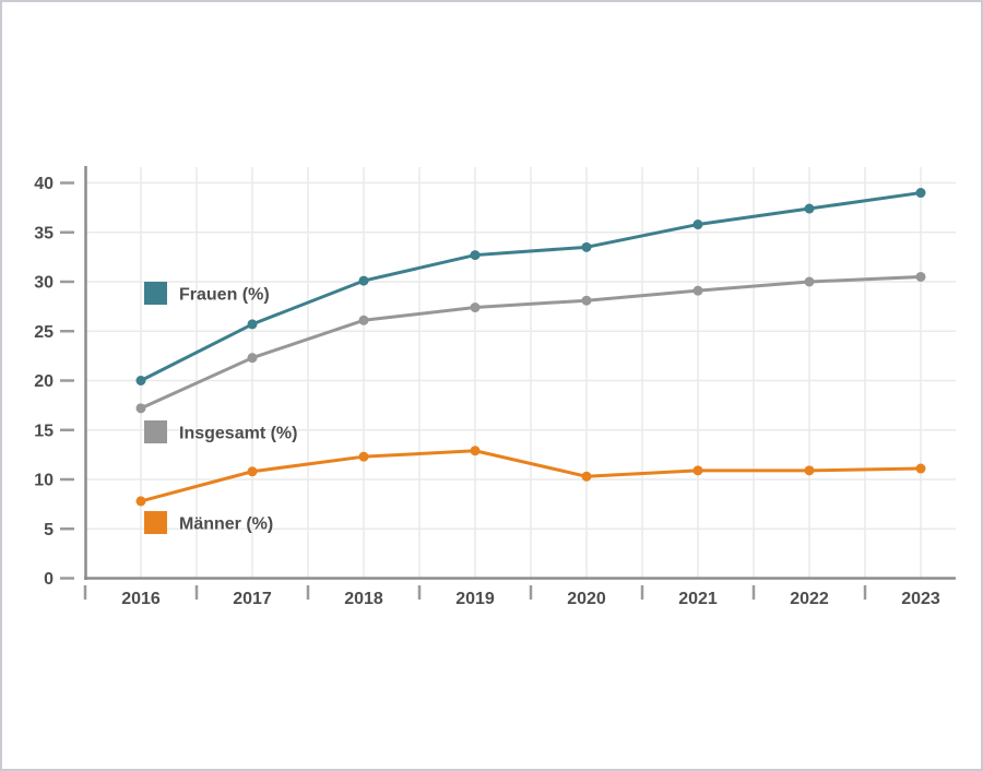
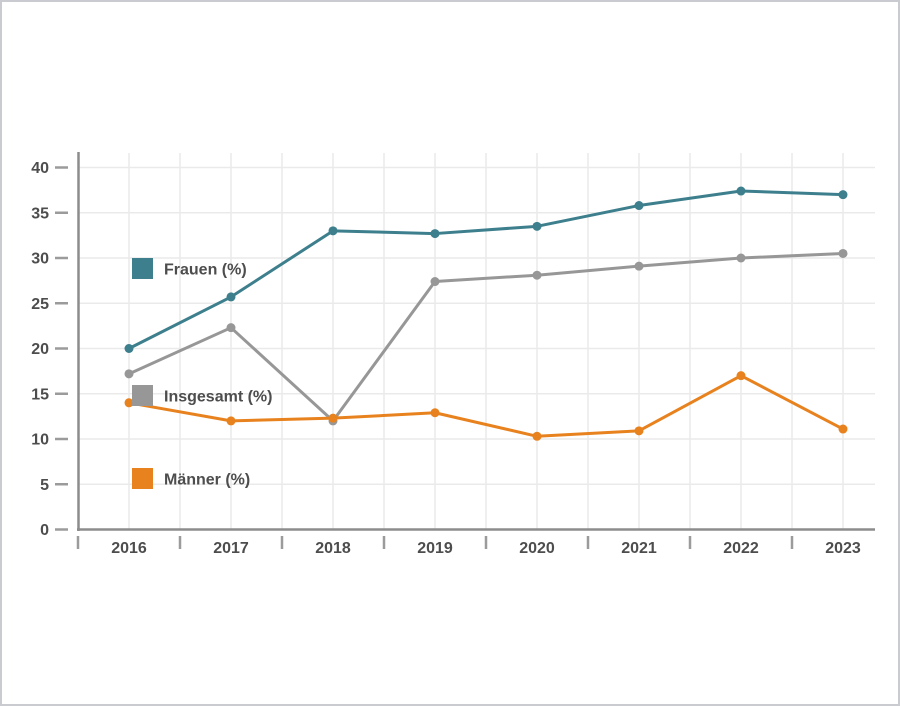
Männer (%)/2016: 8 -> 14
Männer (%)/2017: 11 -> 12
Frauen (%)/2018: 30 -> 33
Insgesamt (%)/2018: 26 -> 12
Männer (%)/2022: 11 -> 17
Frauen (%)/2023: 39 -> 37
